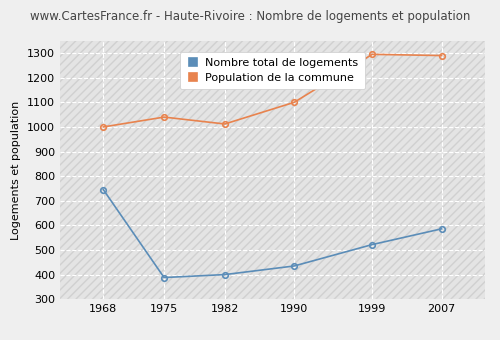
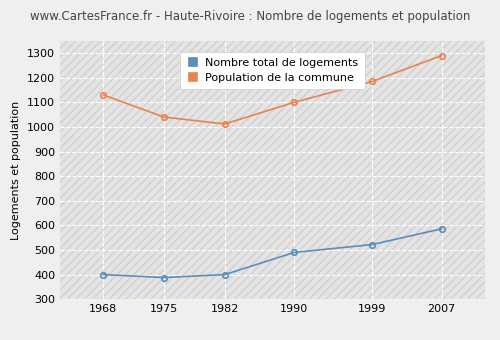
Nombre total de logements/1968: 745 -> 400
Population de la commune/1968: 1000 -> 1130
Nombre total de logements/1990: 435 -> 490
Population de la commune/1999: 1295 -> 1185
